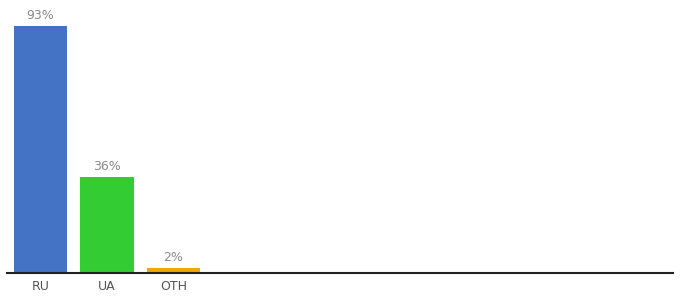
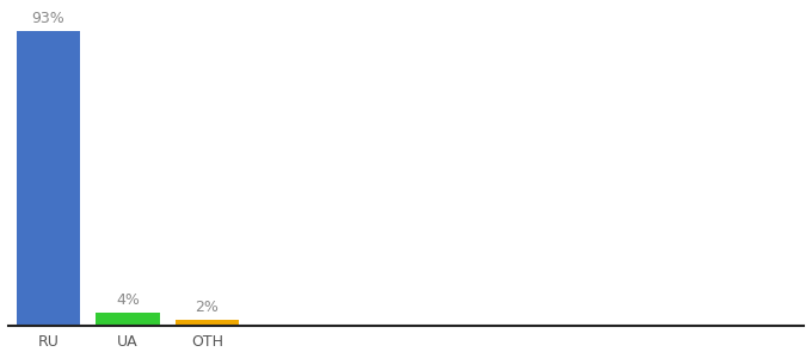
UA: 36% -> 4%
